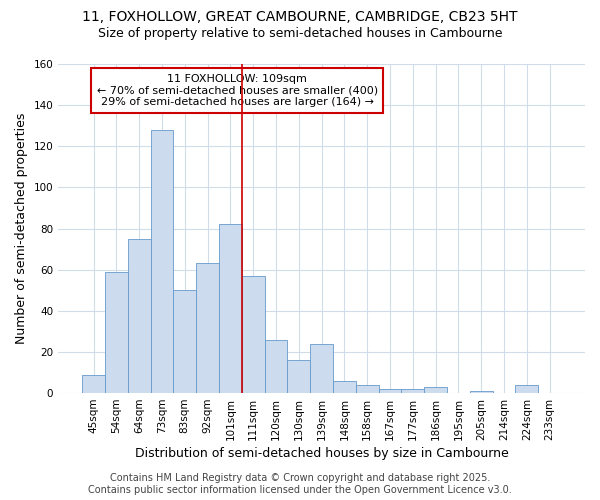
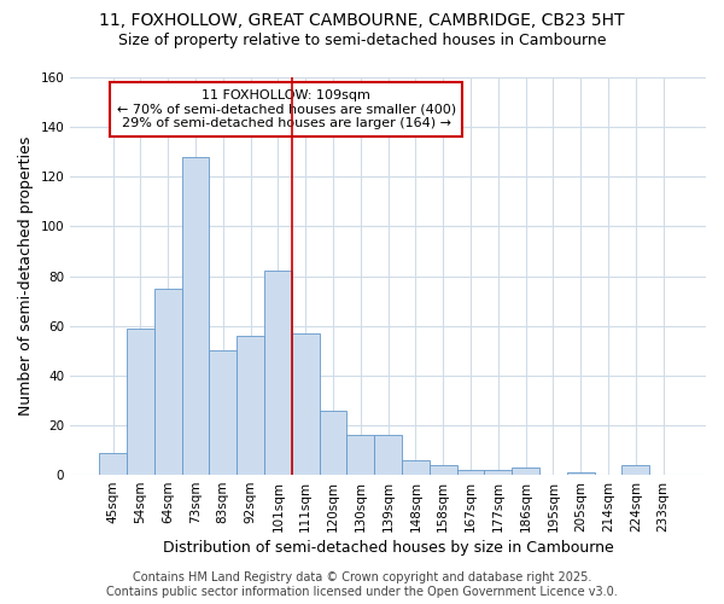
92sqm: 63 -> 56
139sqm: 24 -> 16
